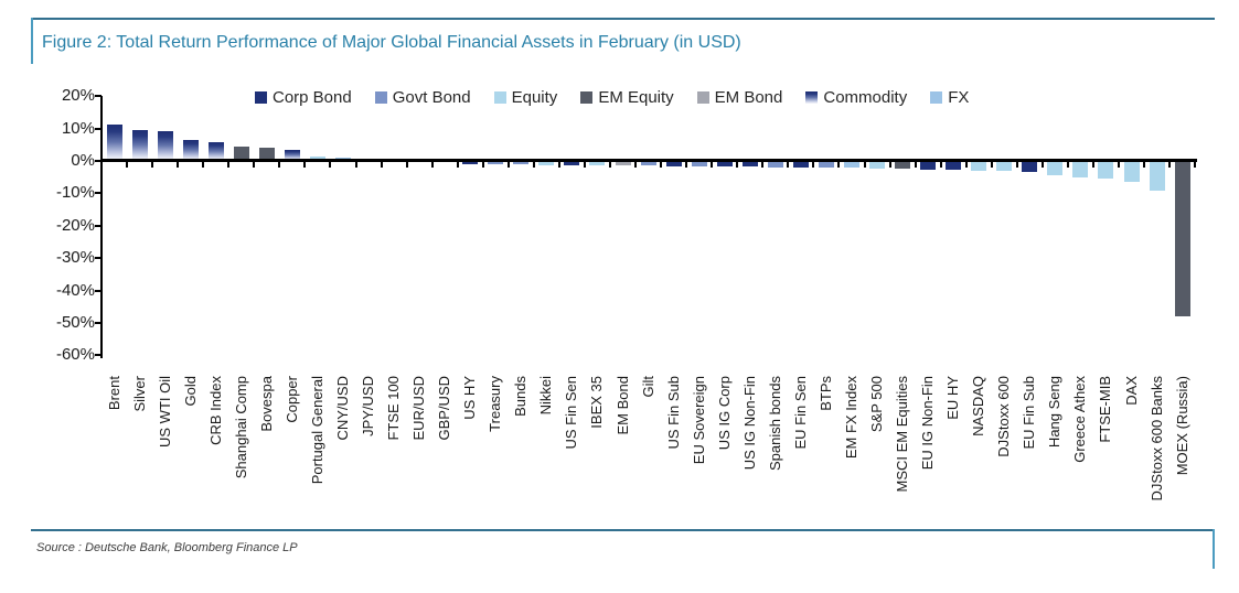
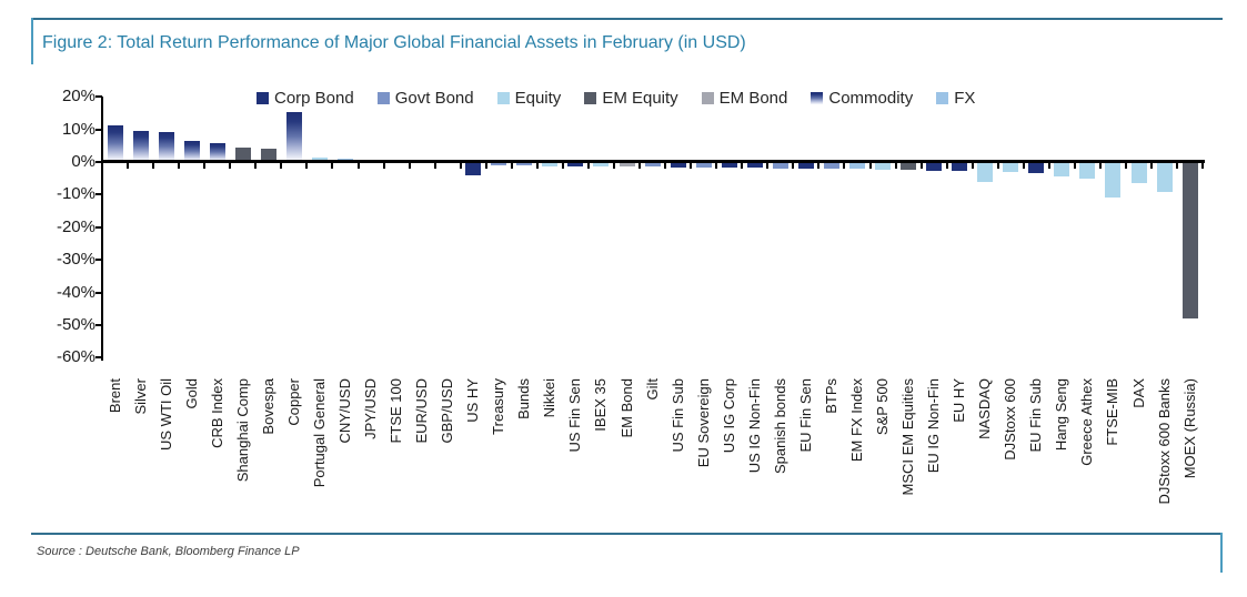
Copper: 3% -> 15%
US HY: -1% -> -4%
NASDAQ: -3% -> -6%
FTSE-MIB: -6% -> -11%
